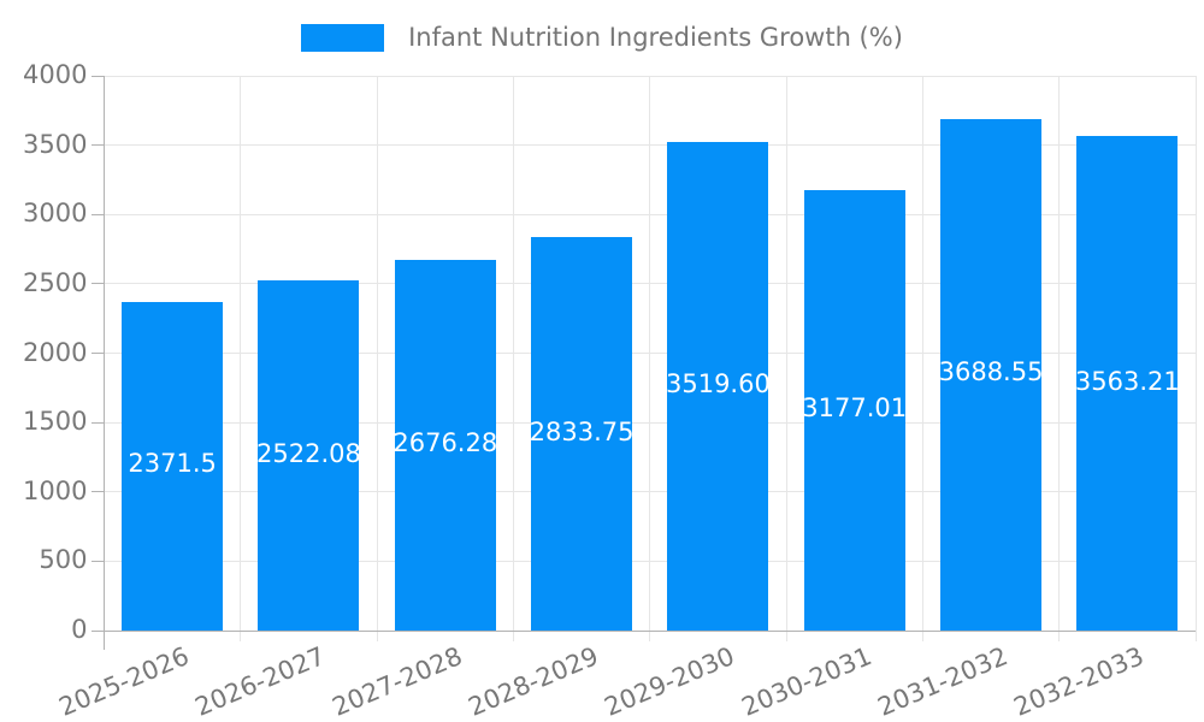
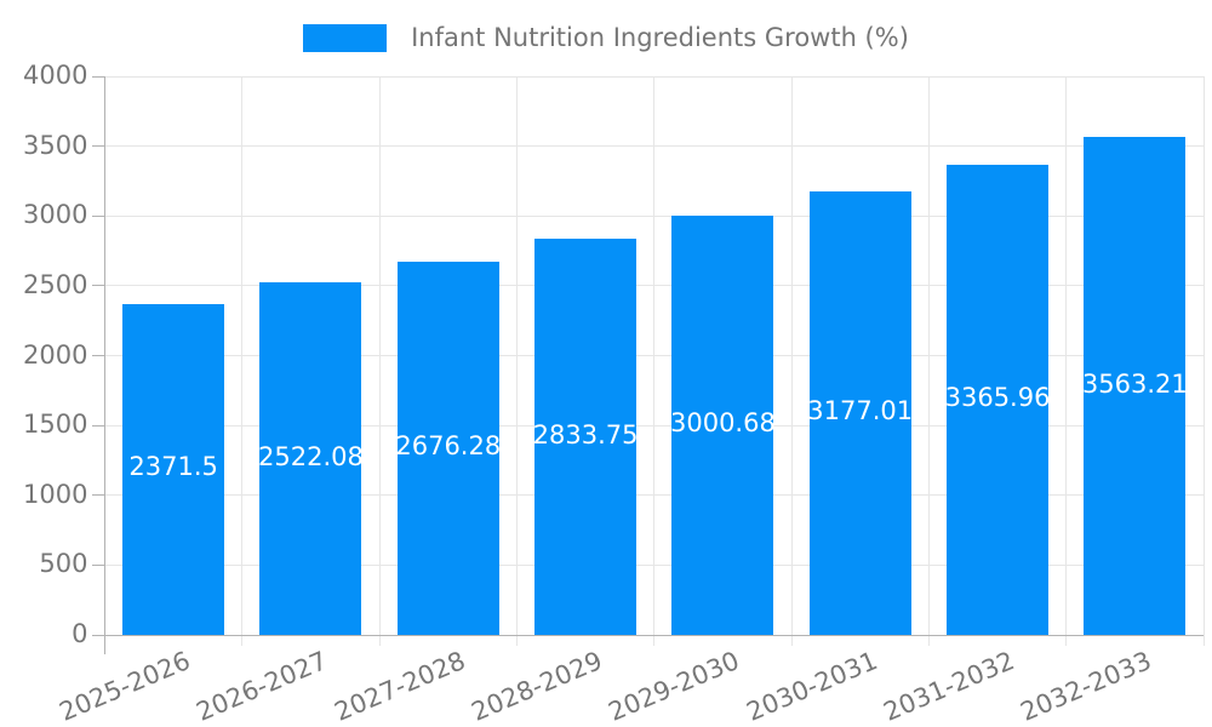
2029-2030: 3519.60 -> 3000.68
2031-2032: 3688.55 -> 3365.96
